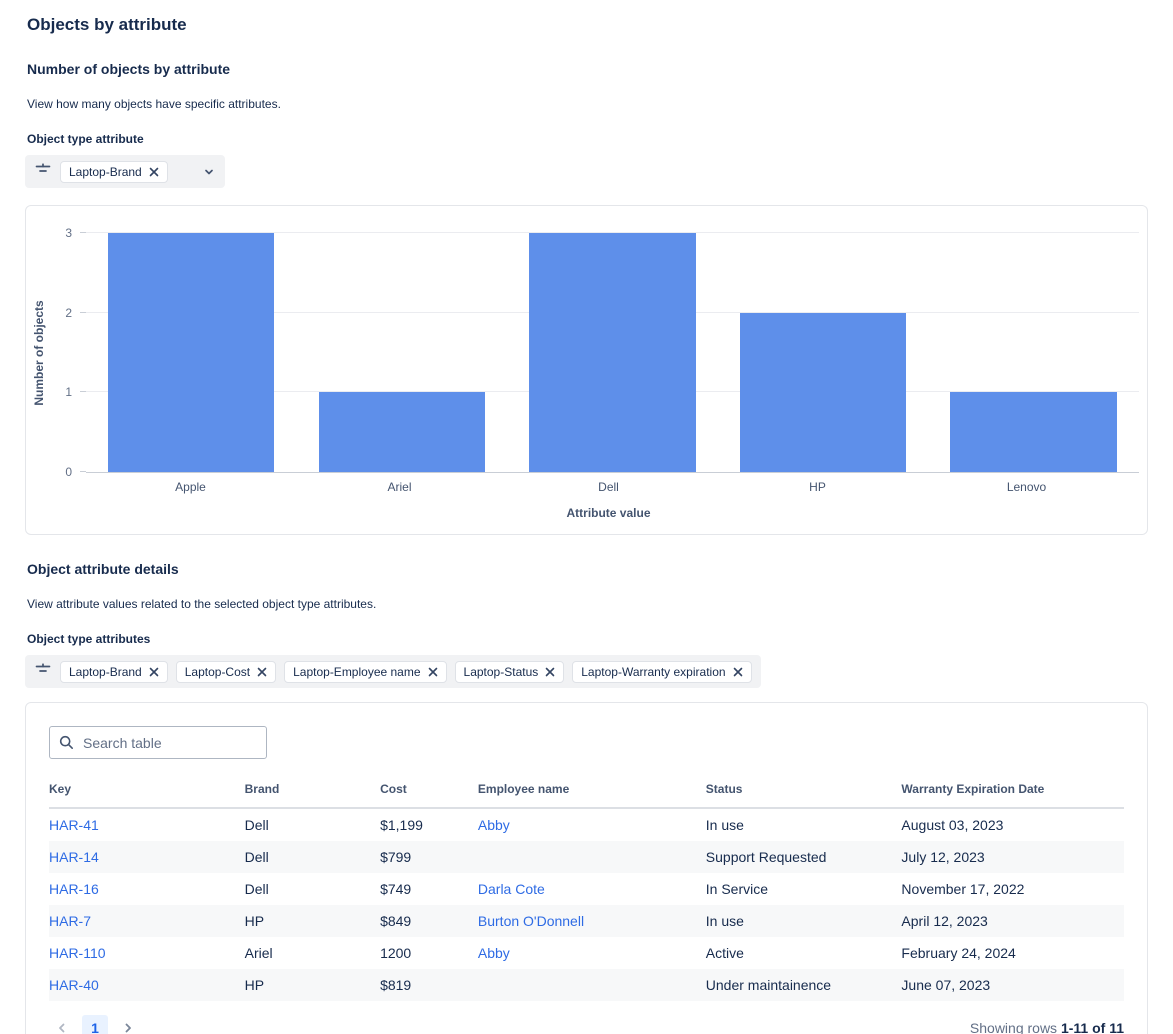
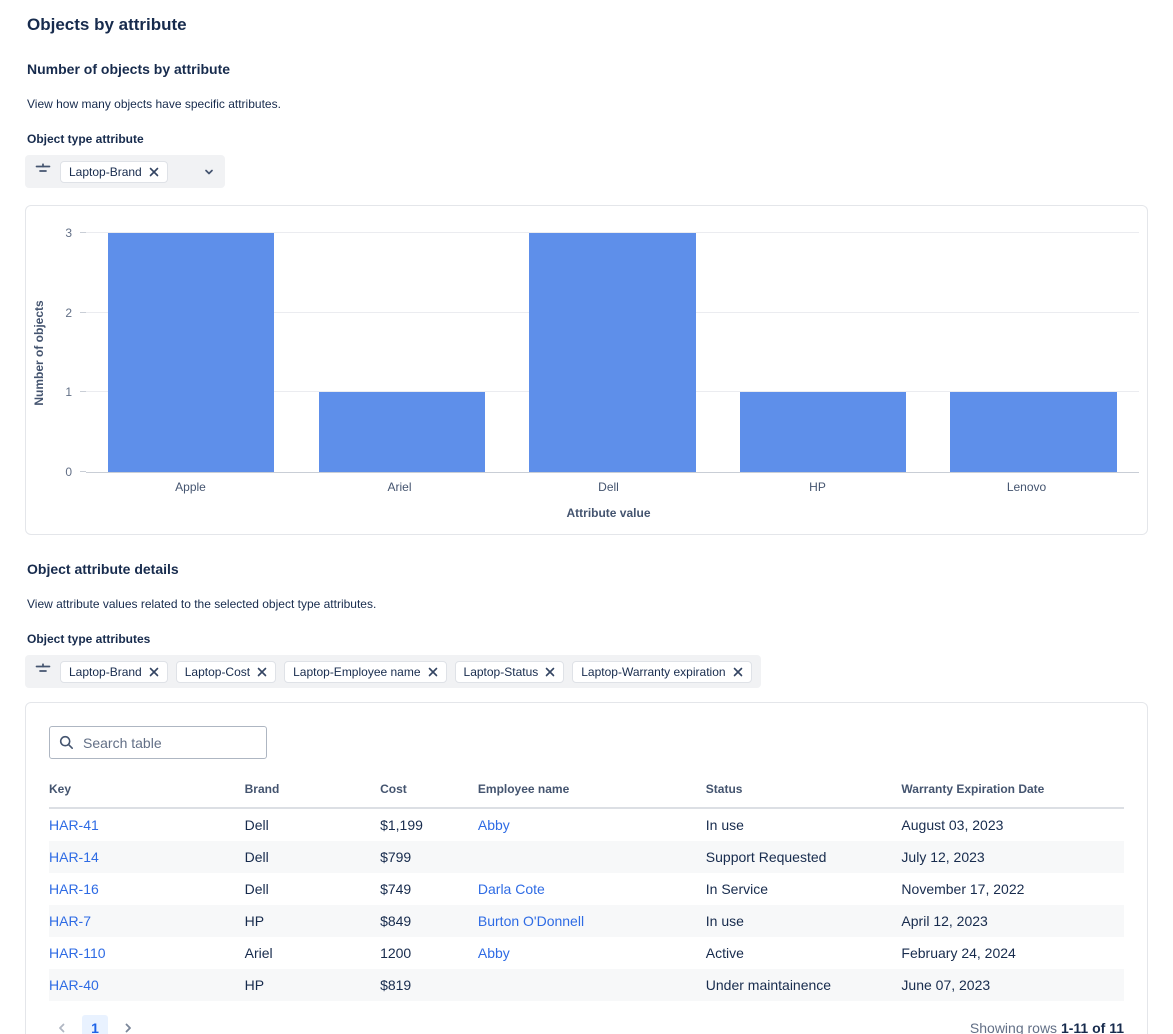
HP: 2 -> 1
